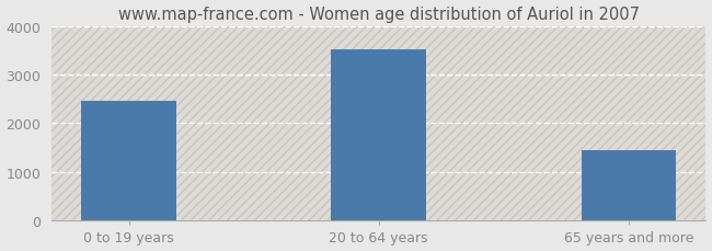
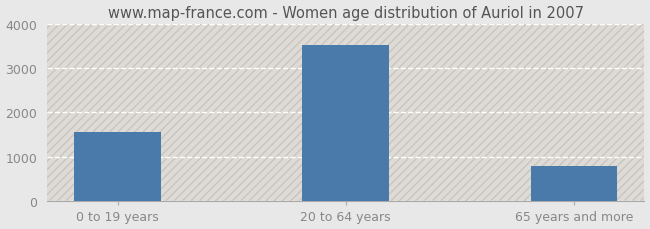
0 to 19 years: 2450 -> 1560
65 years and more: 1450 -> 790
